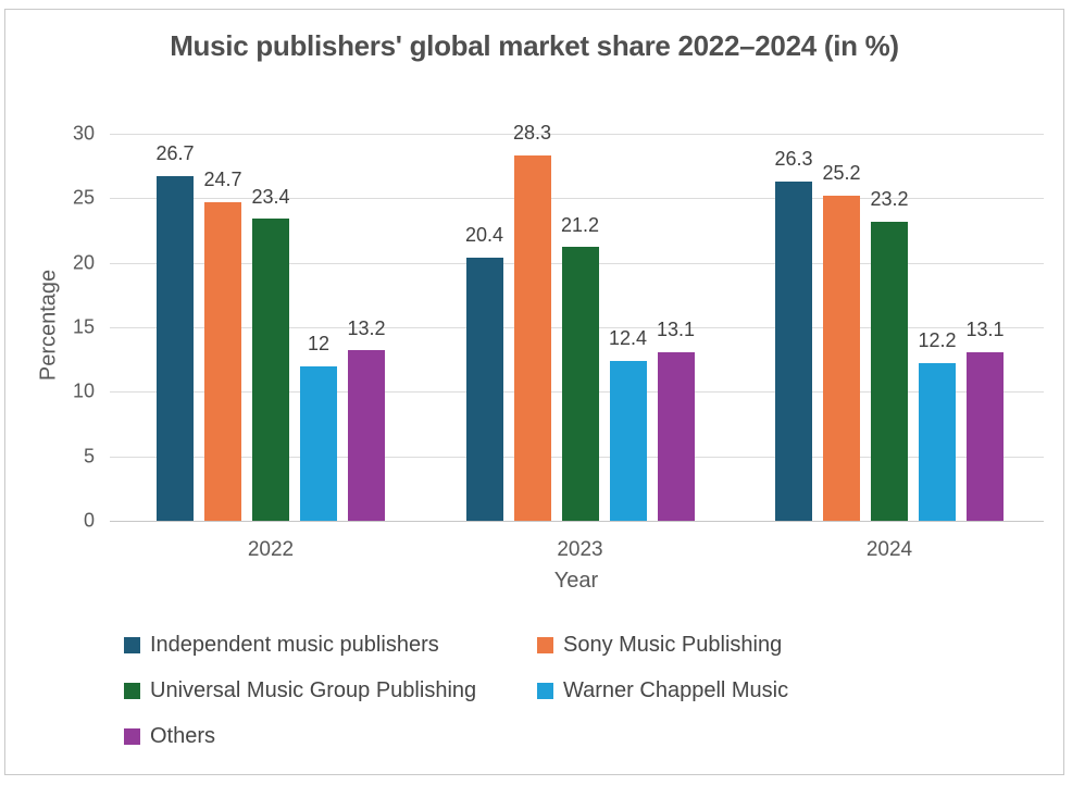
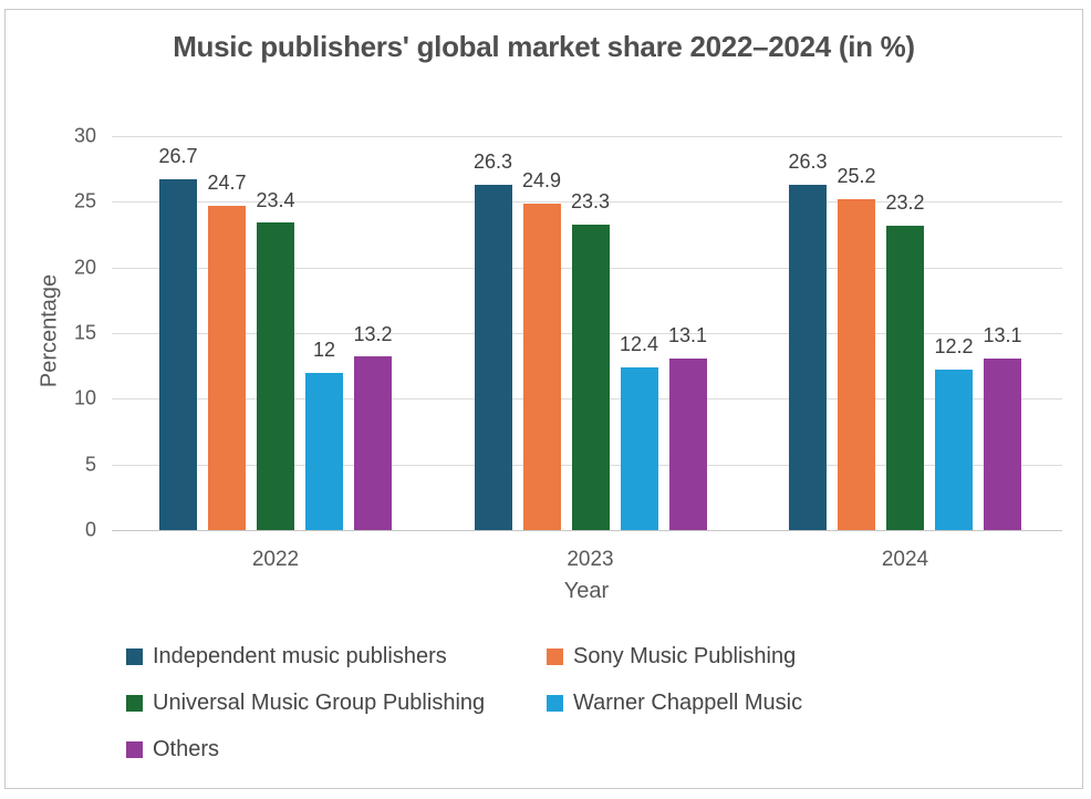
Independent music publishers/2023: 20.4 -> 26.3
Sony Music Publishing/2023: 28.3 -> 24.9
Universal Music Group Publishing/2023: 21.2 -> 23.3
